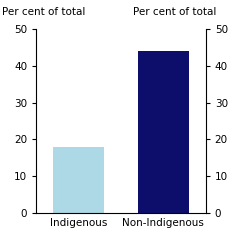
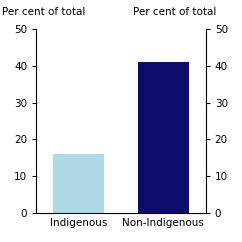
Indigenous: 18 -> 16
Non-Indigenous: 44 -> 41
